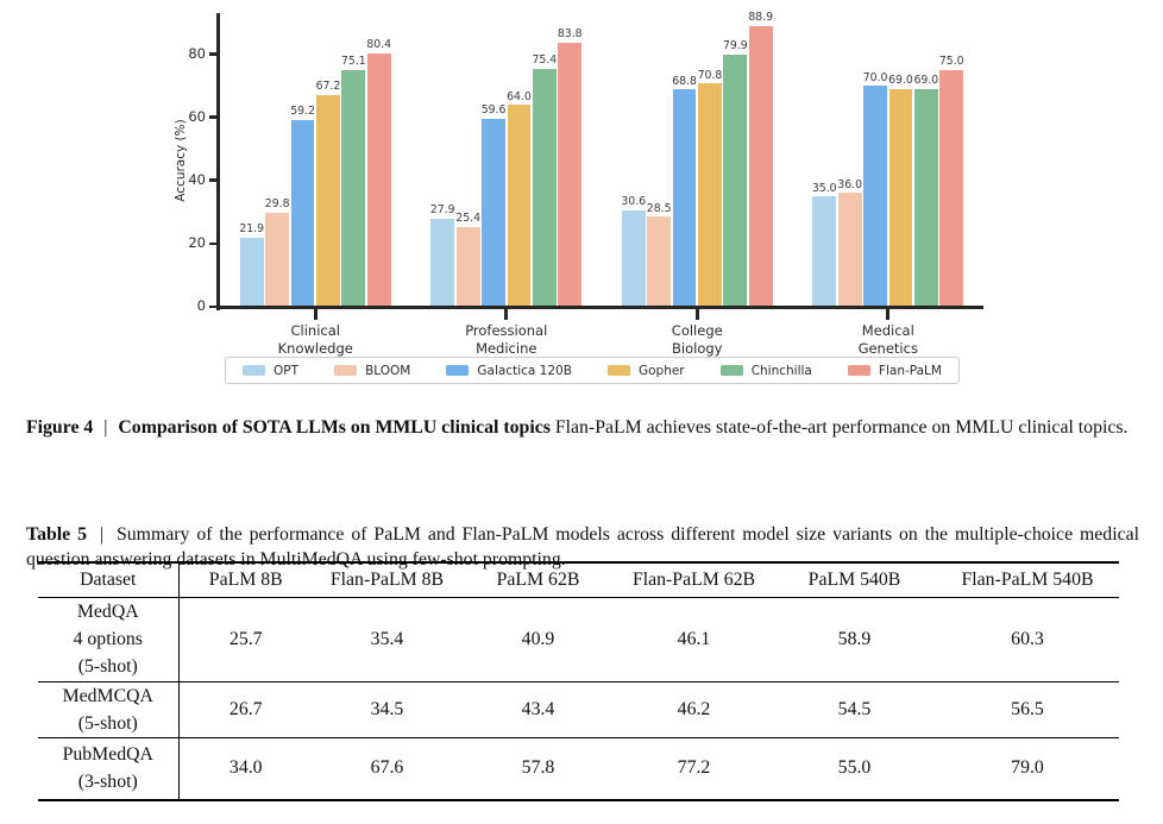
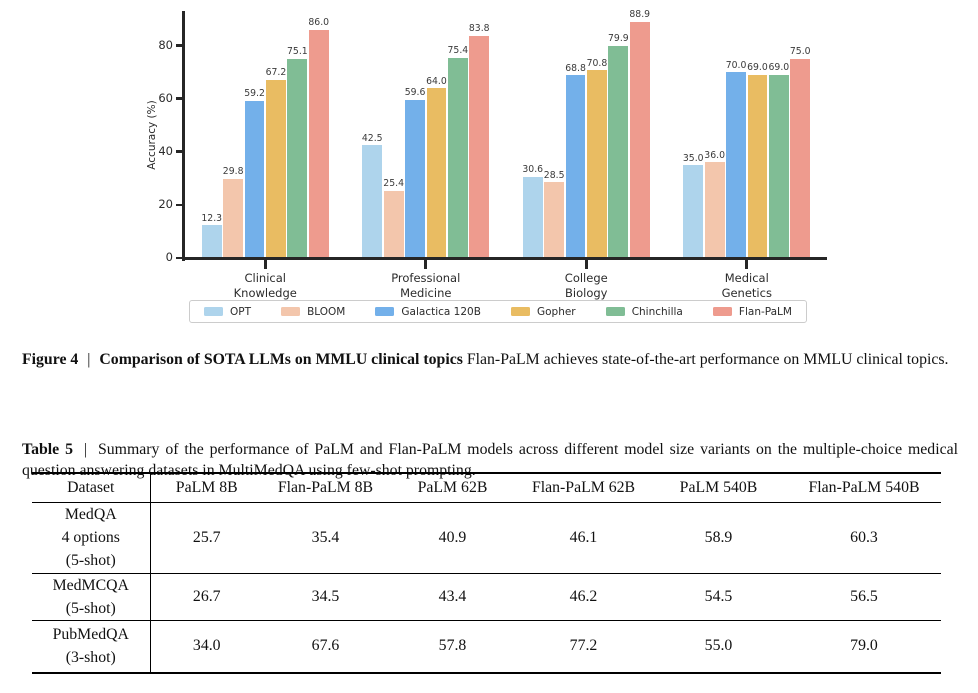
OPT/Clinical Knowledge: 21.9 -> 12.3
Flan-PaLM/Clinical Knowledge: 80.4 -> 86.0
OPT/Professional Medicine: 27.9 -> 42.5
